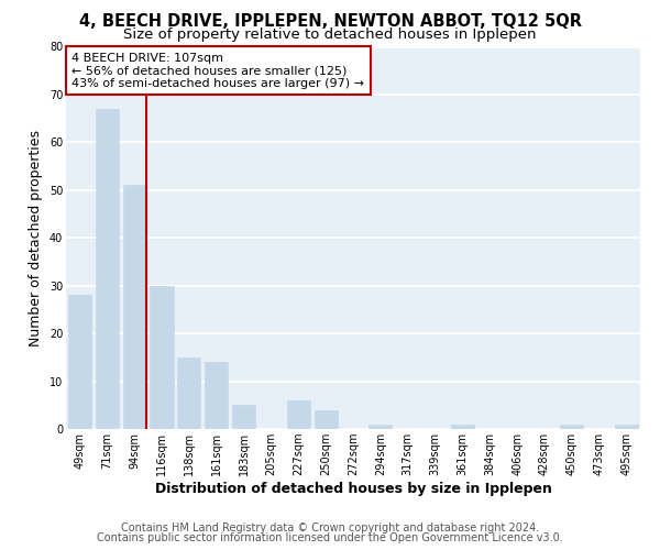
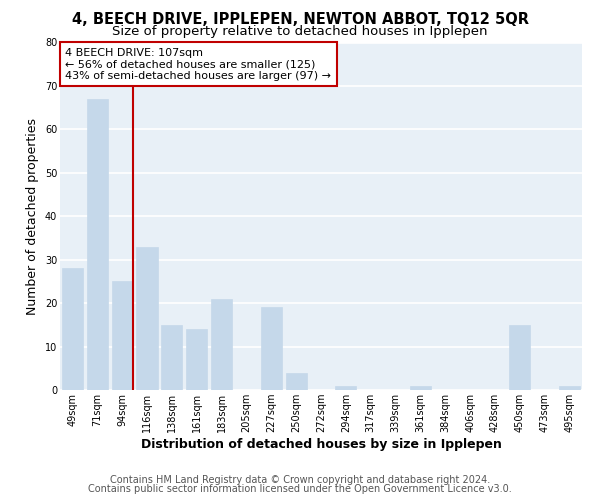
94sqm: 51 -> 25
116sqm: 30 -> 33
183sqm: 5 -> 21
227sqm: 6 -> 19
450sqm: 1 -> 15
